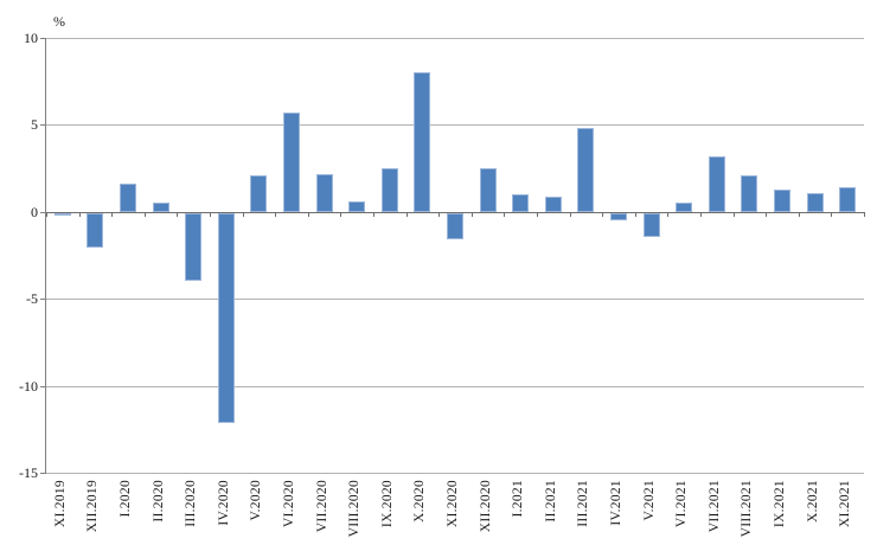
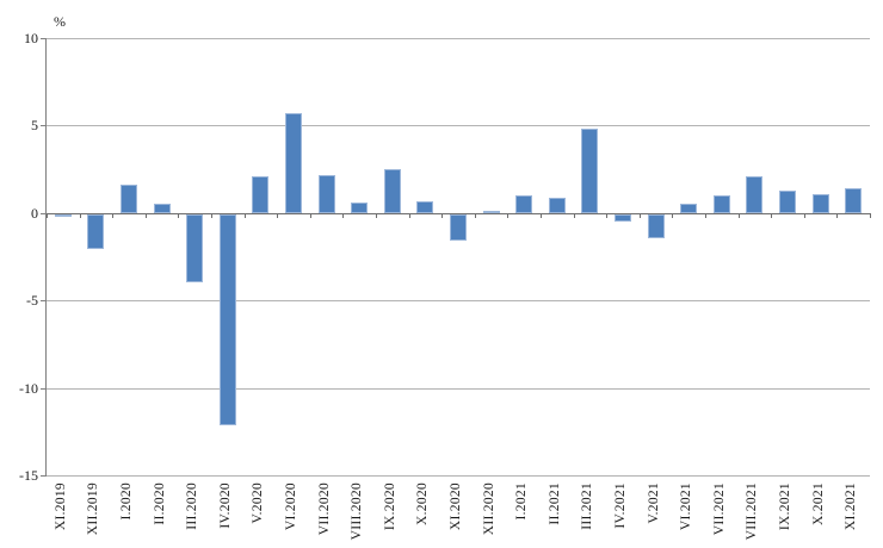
X.2020: 8.0 -> 0.7
XII.2020: 2.5 -> 0.1
VII.2021: 3.2 -> 1.0
